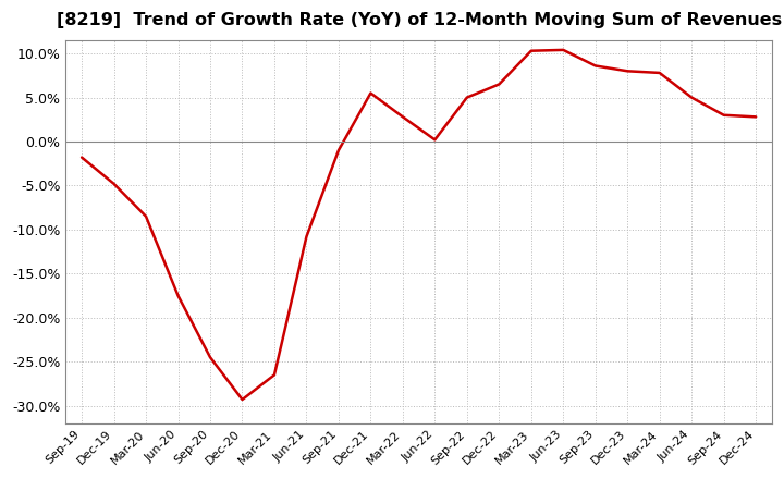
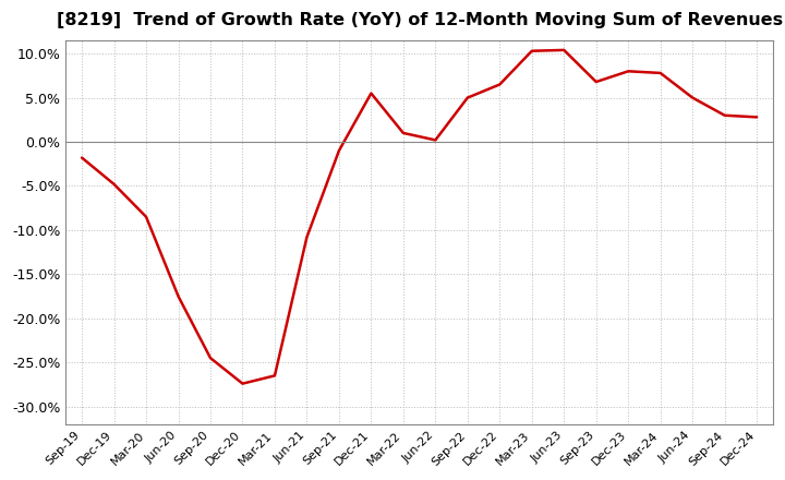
Dec-20: -29.3% -> -27.4%
Mar-22: 2.8% -> 1.0%
Sep-23: 8.6% -> 6.8%
